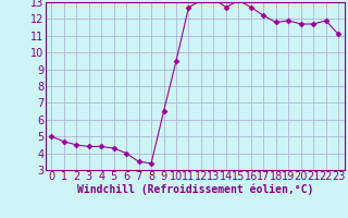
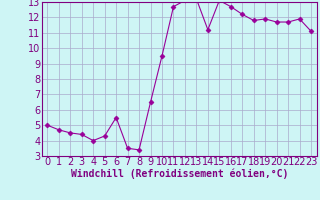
4: 4.4 -> 4.0
6: 4.0 -> 5.5
14: 12.7 -> 11.2
